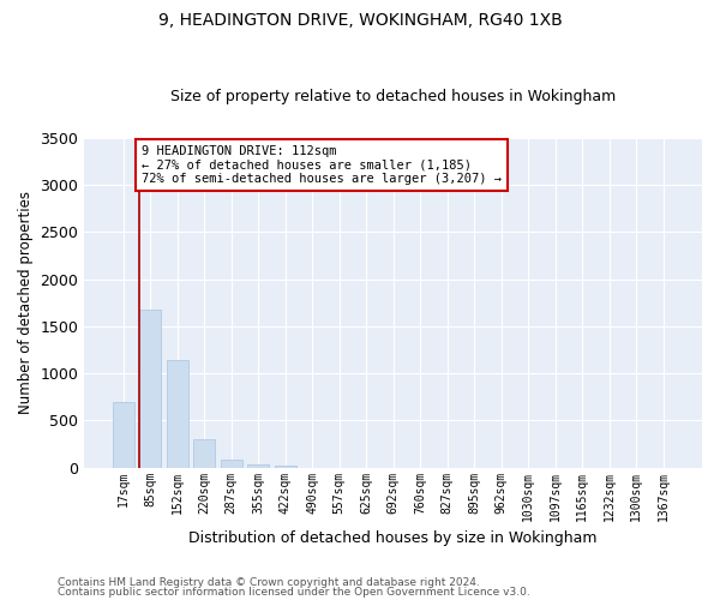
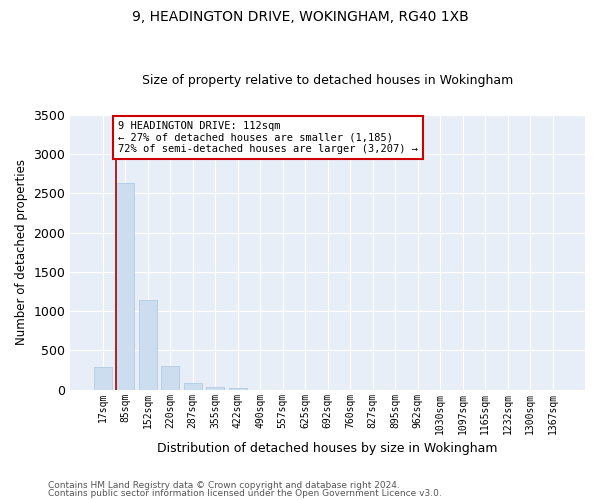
17sqm: 700 -> 290
85sqm: 1680 -> 2630
